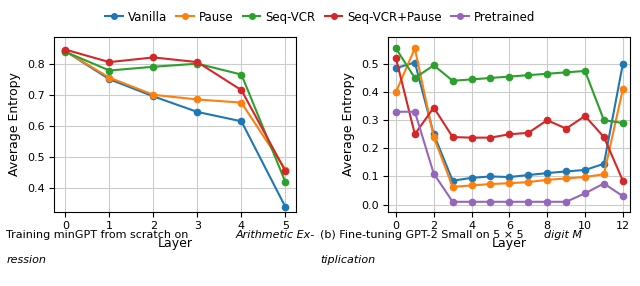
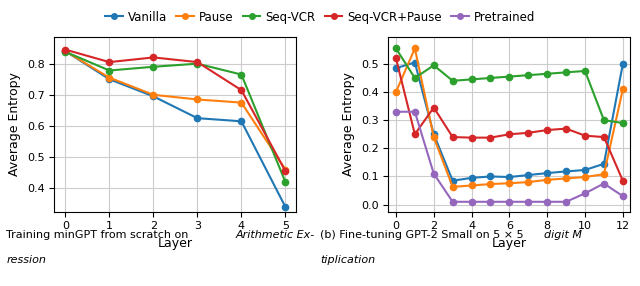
Vanilla/3: 0.645 -> 0.625
Seq-VCR+Pause/8: 0.300 -> 0.265
Seq-VCR+Pause/10: 0.315 -> 0.245
